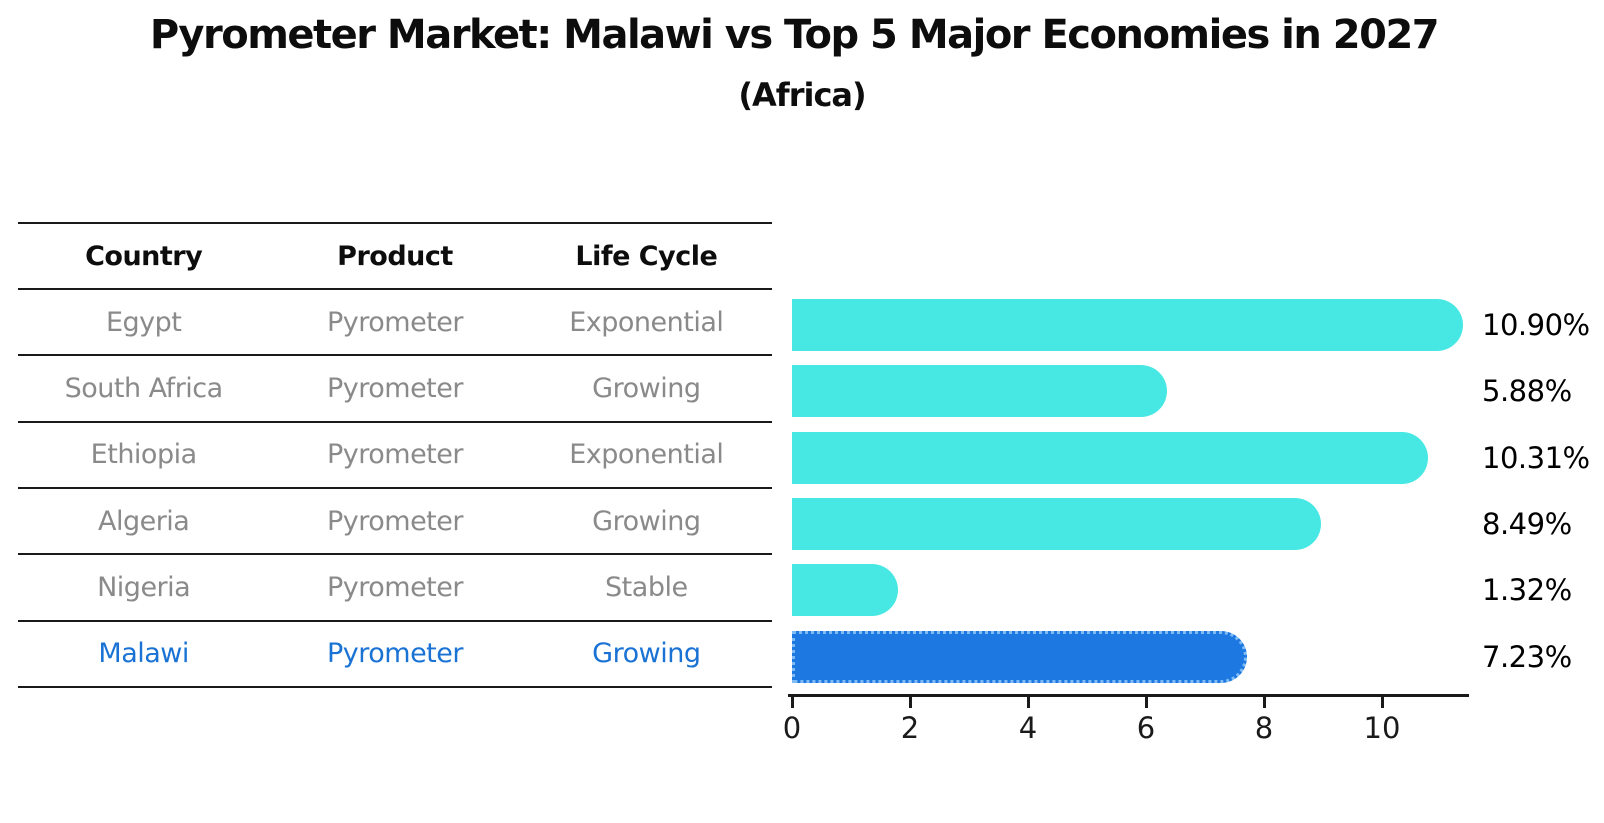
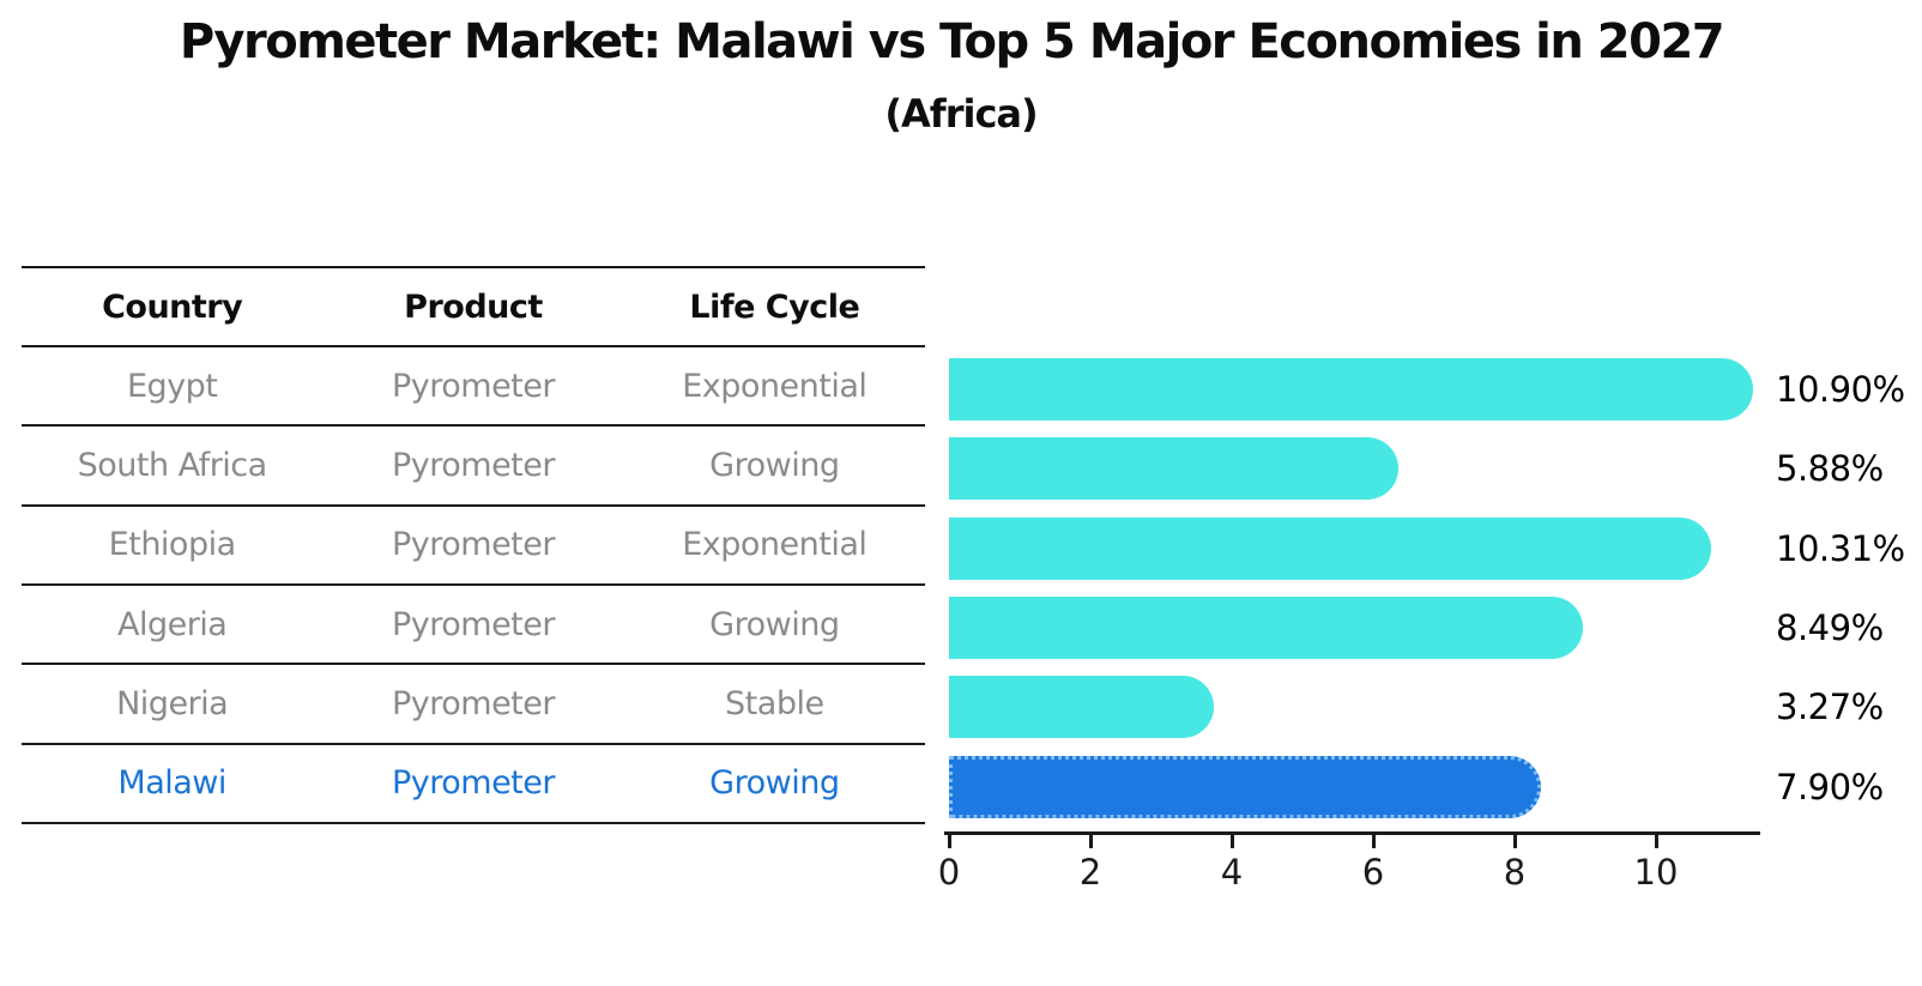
Nigeria: 1.32% -> 3.27%
Malawi: 7.23% -> 7.90%
